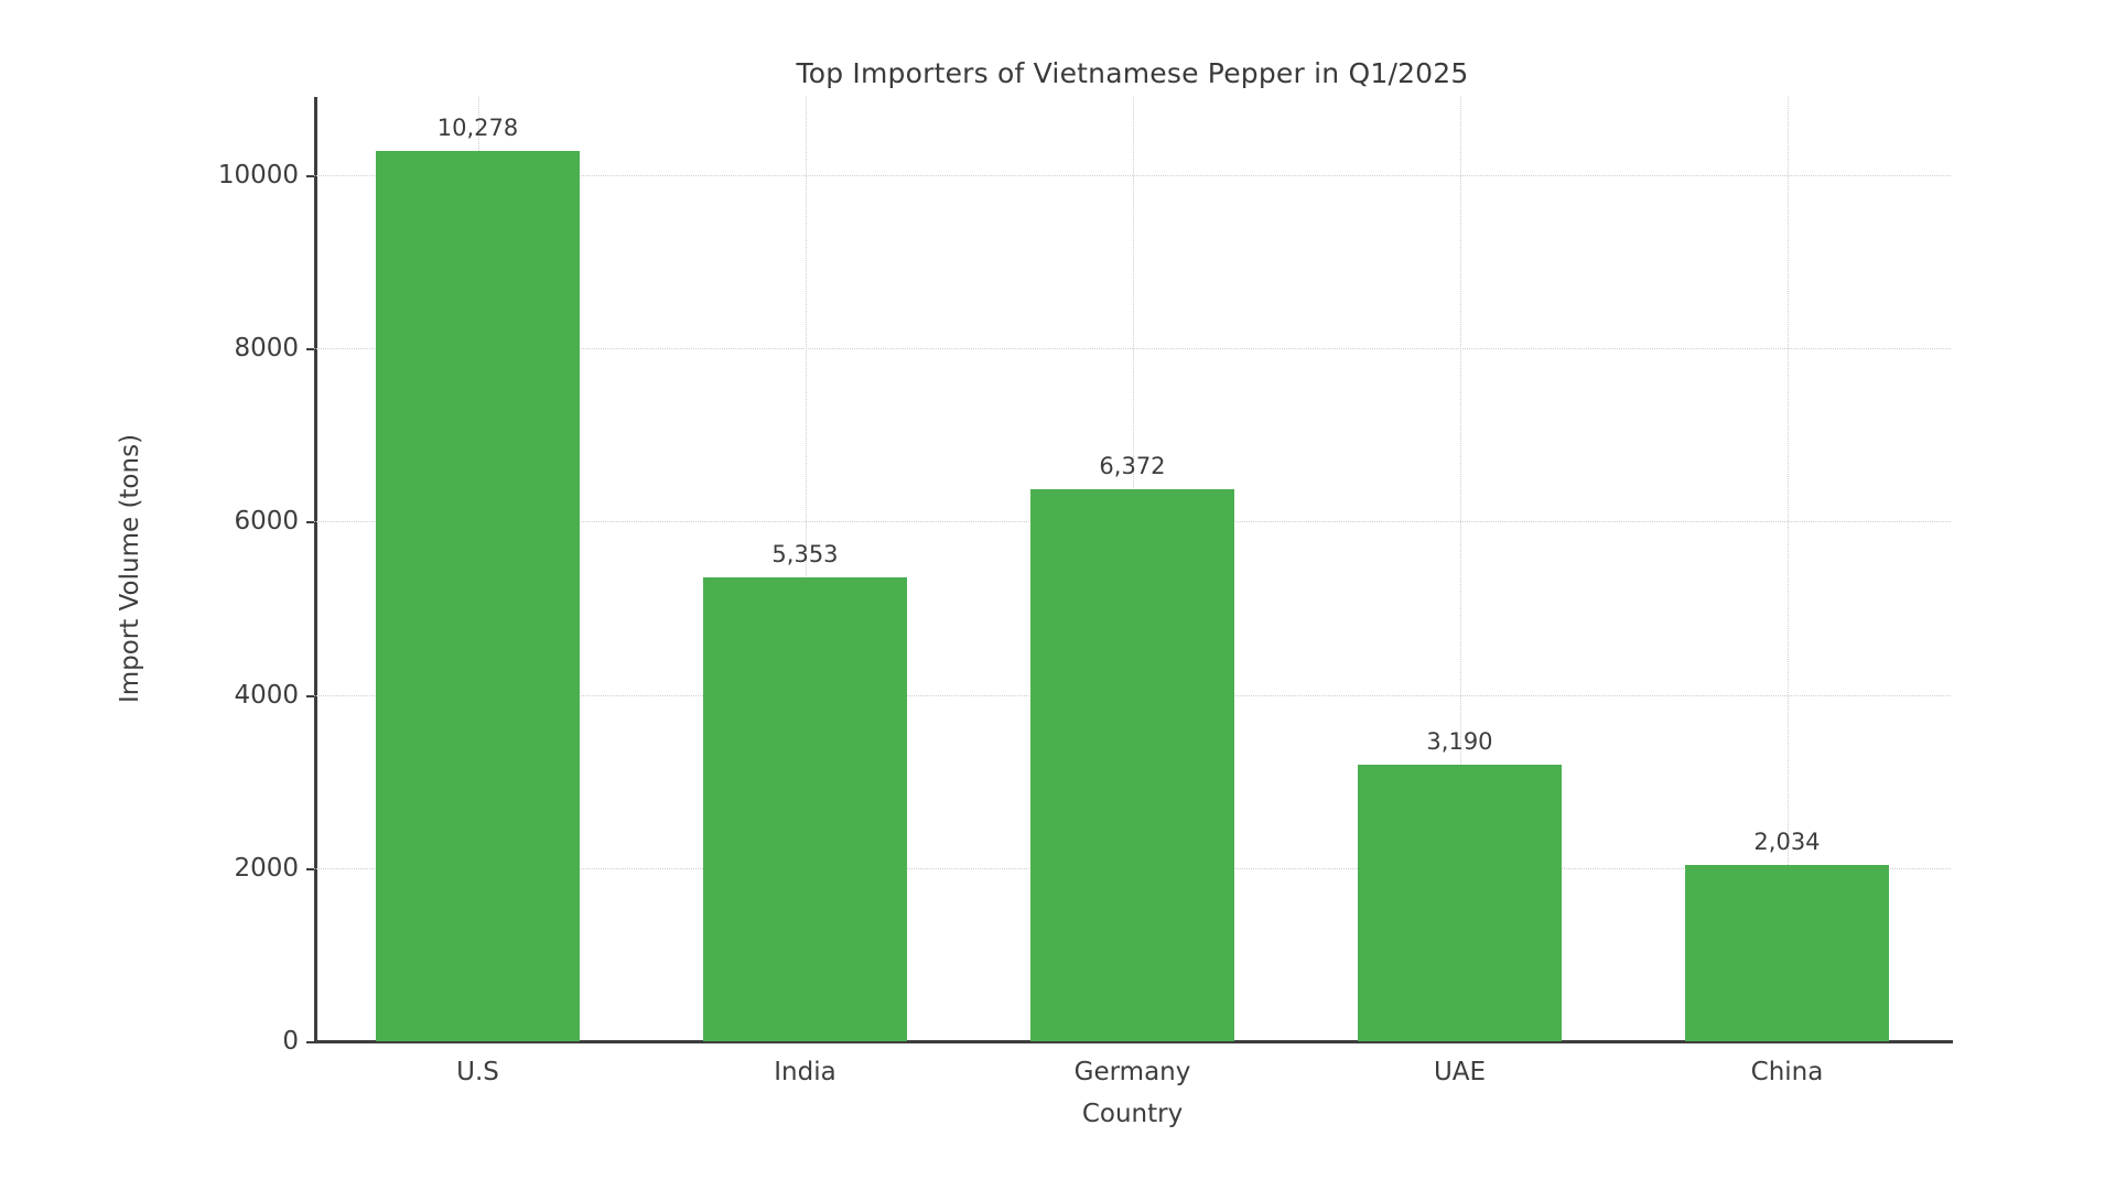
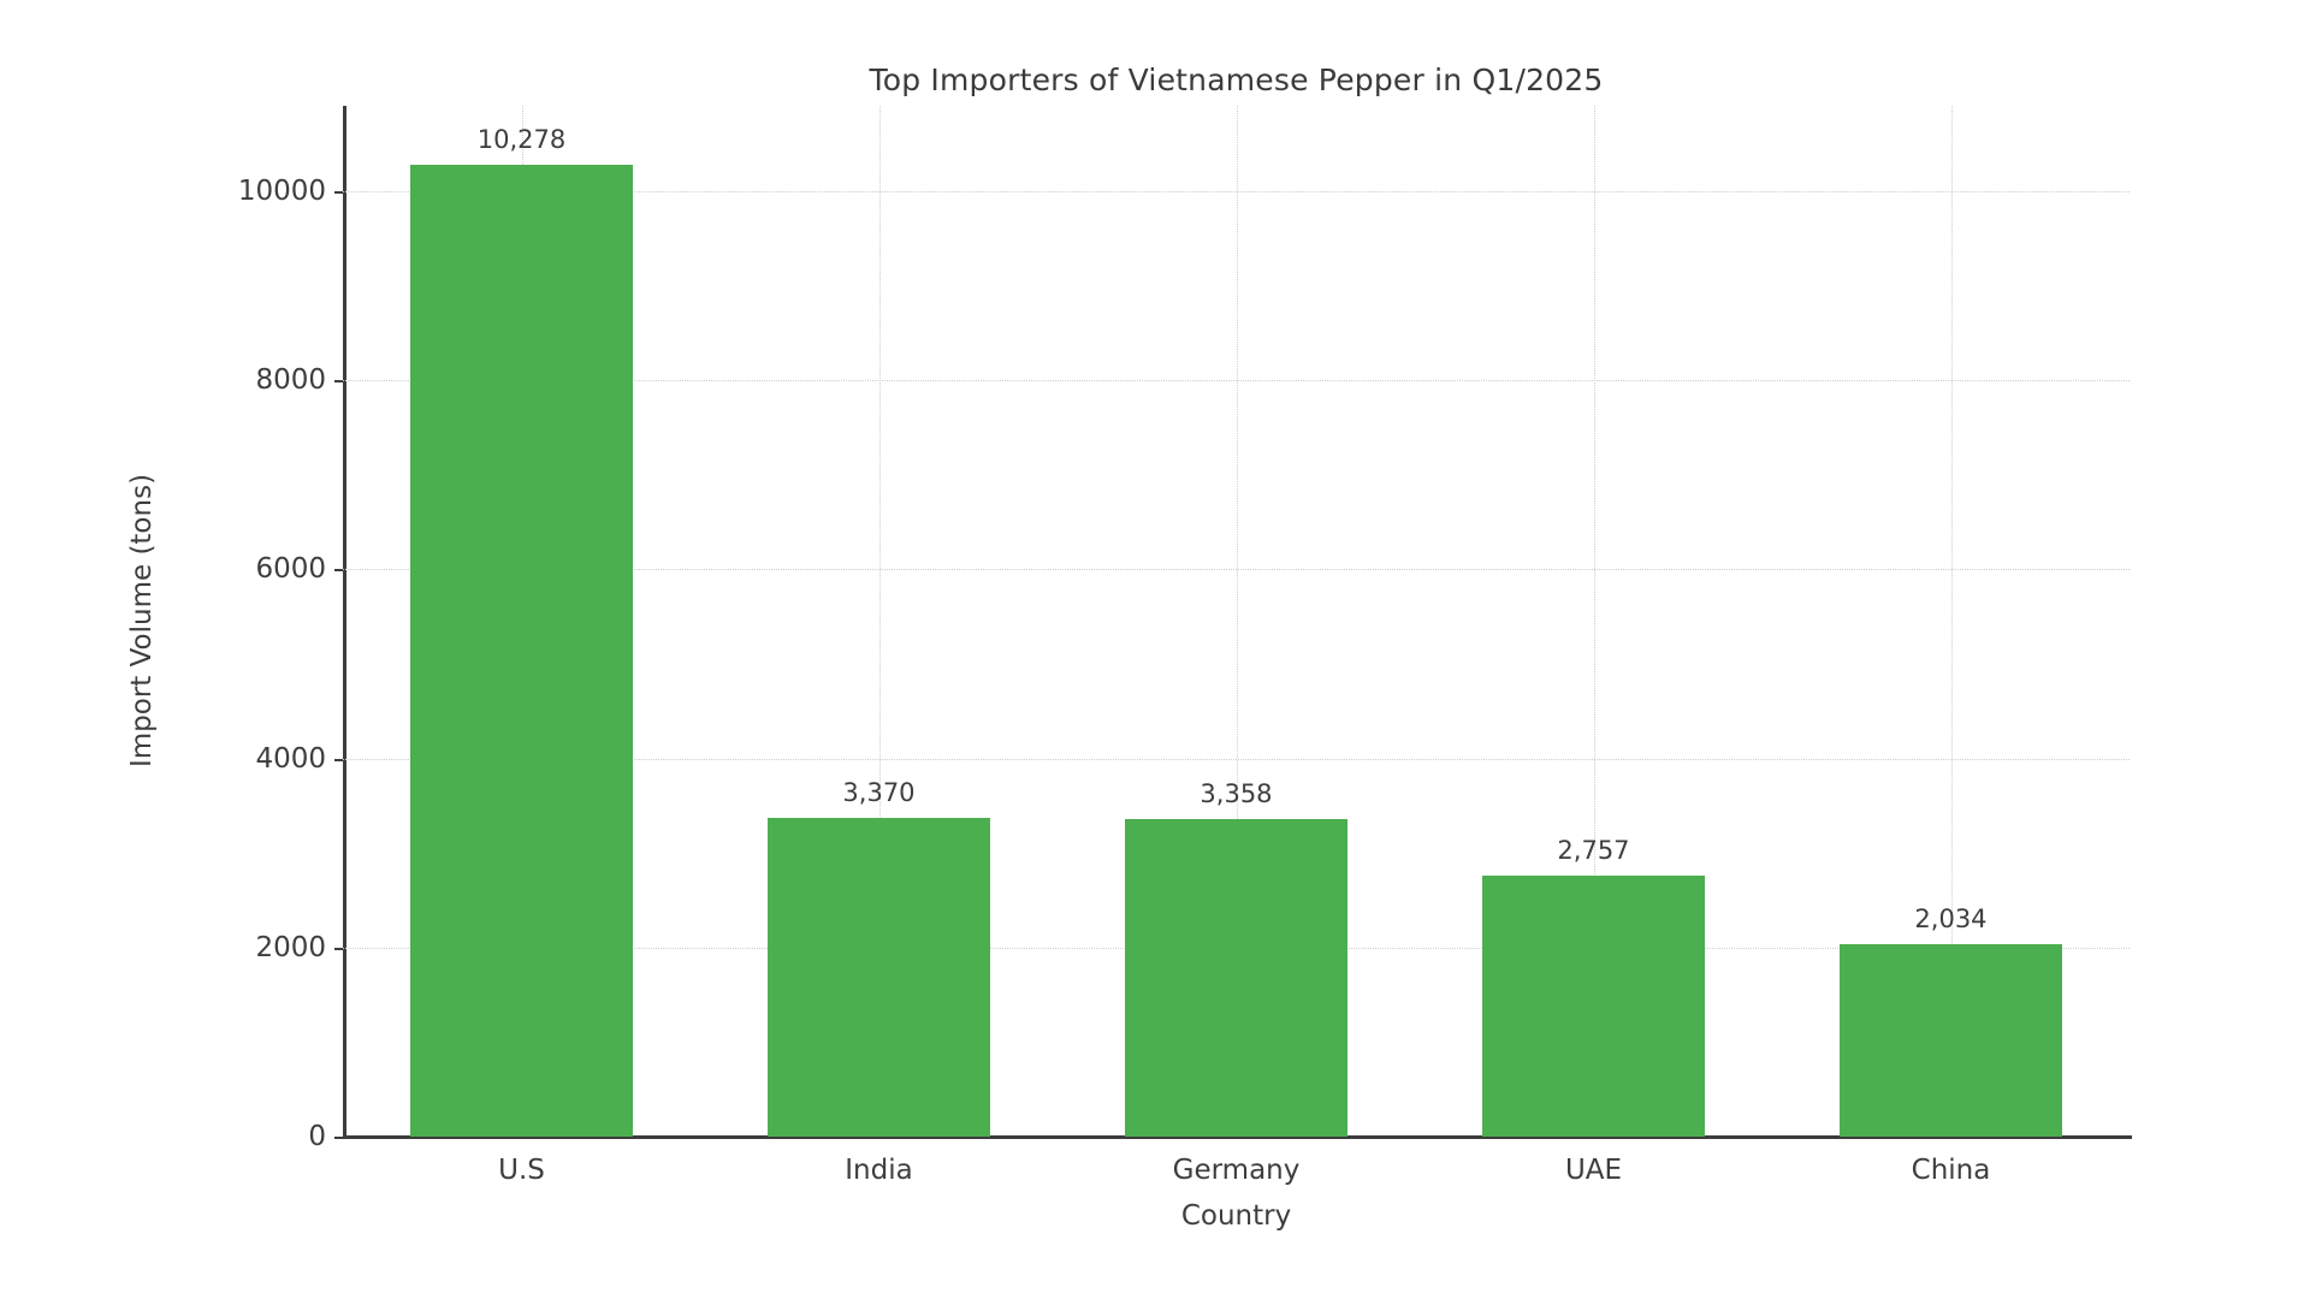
India: 5,353 -> 3,370
Germany: 6,372 -> 3,358
UAE: 3,190 -> 2,757
